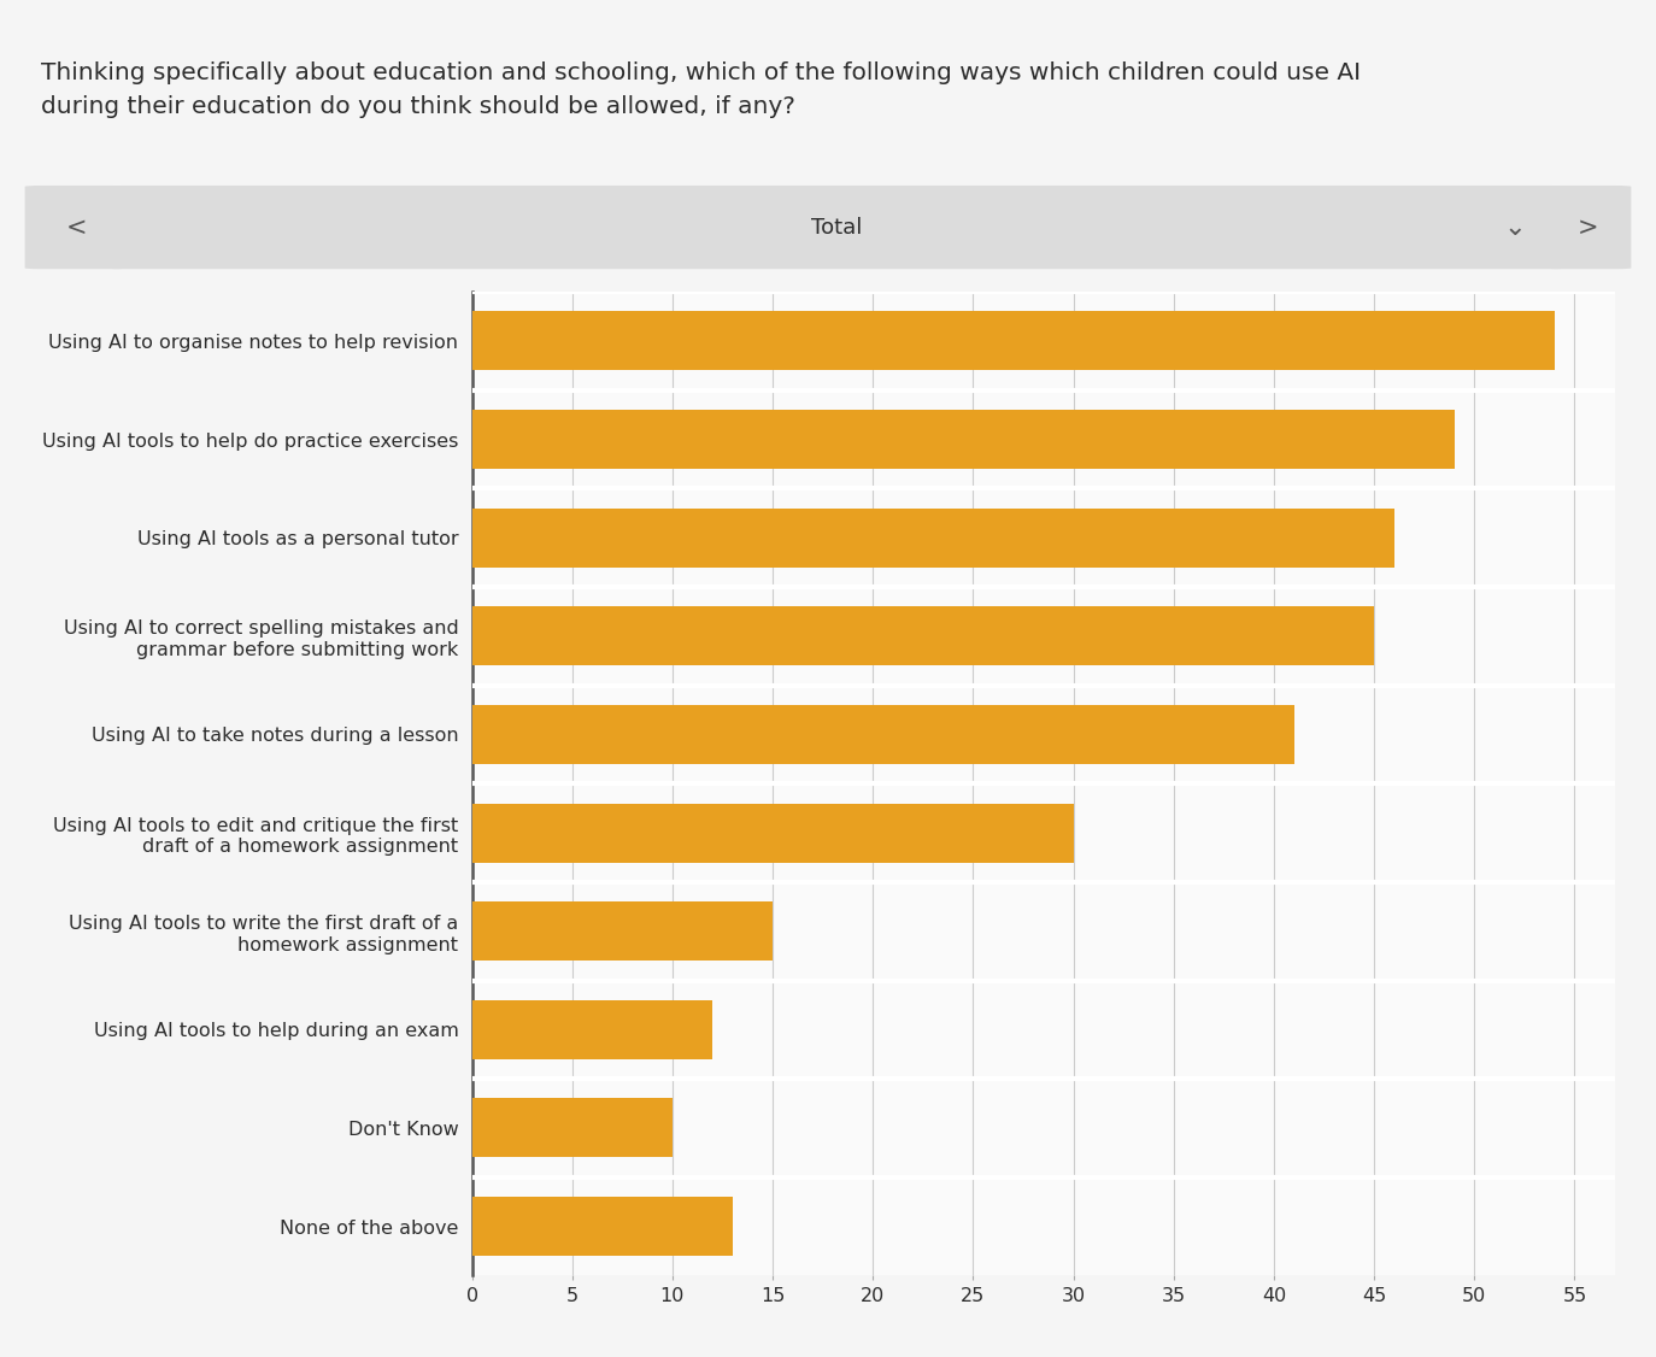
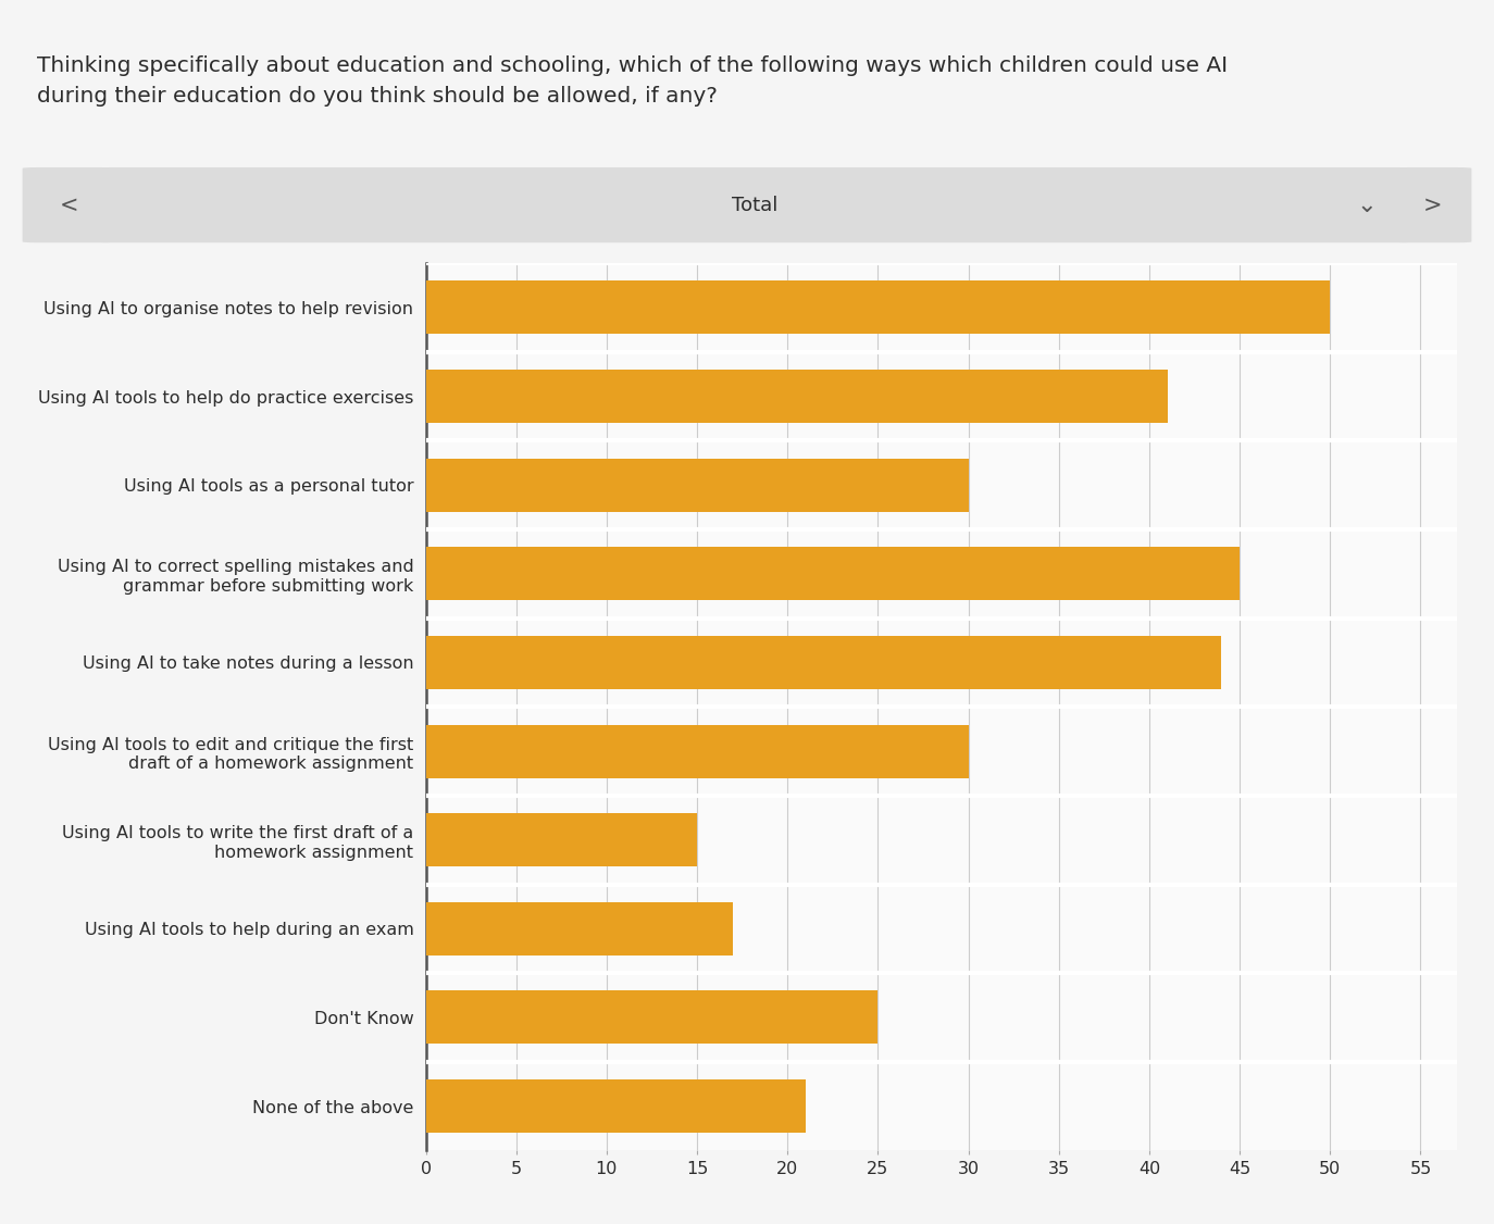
Using AI to organise notes to help revision: 54 -> 50
Using AI tools to help do practice exercises: 49 -> 41
Using AI tools as a personal tutor: 46 -> 30
Using AI to take notes during a lesson: 41 -> 44
Using AI tools to help during an exam: 12 -> 17
Don't Know: 10 -> 25
None of the above: 13 -> 21
